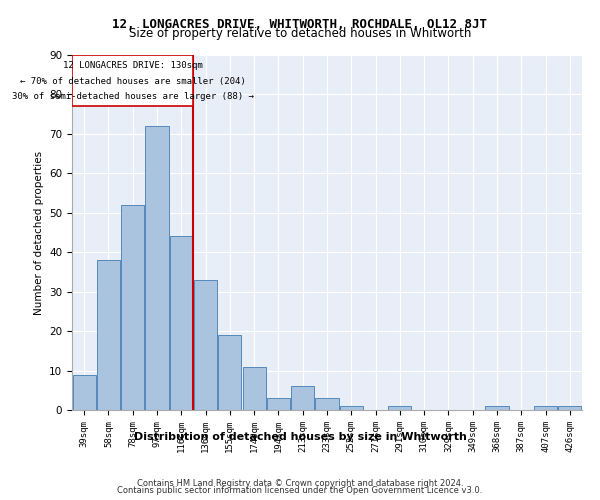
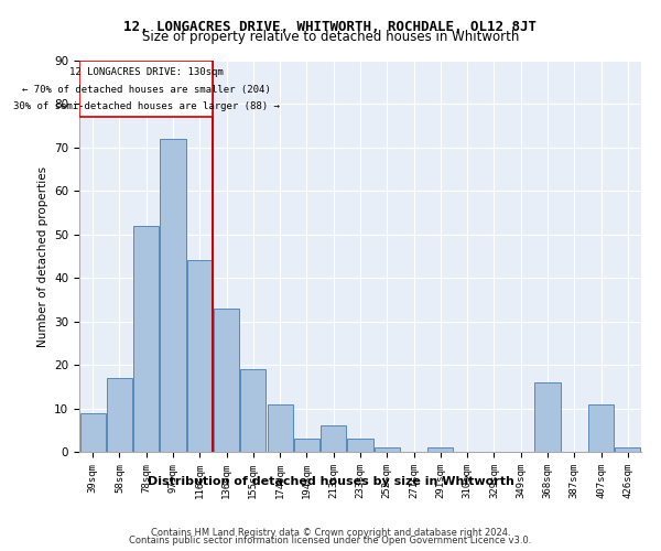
58sqm: 38 -> 17
368sqm: 1 -> 16
407sqm: 1 -> 11
